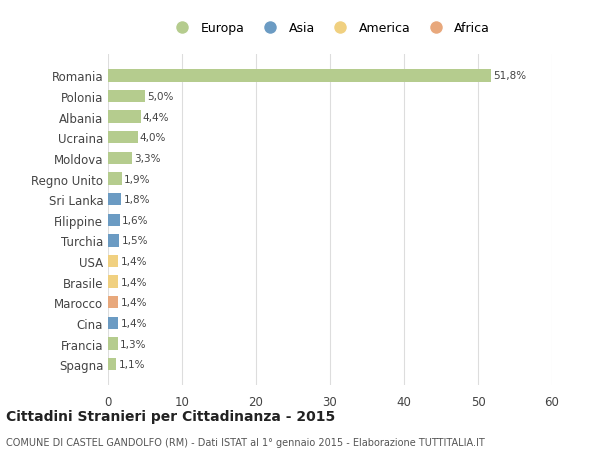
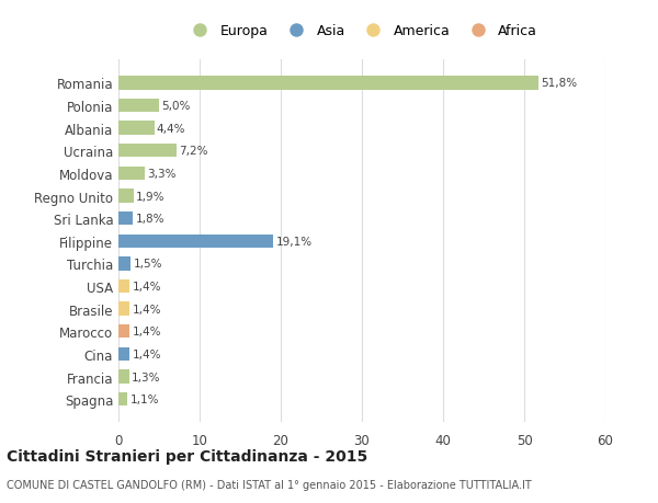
Ucraina: 4,0% -> 7,2%
Filippine: 1,6% -> 19,1%
